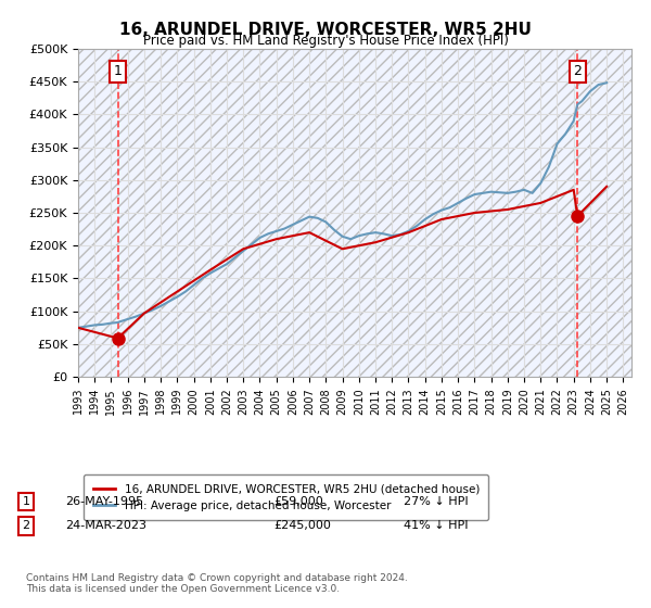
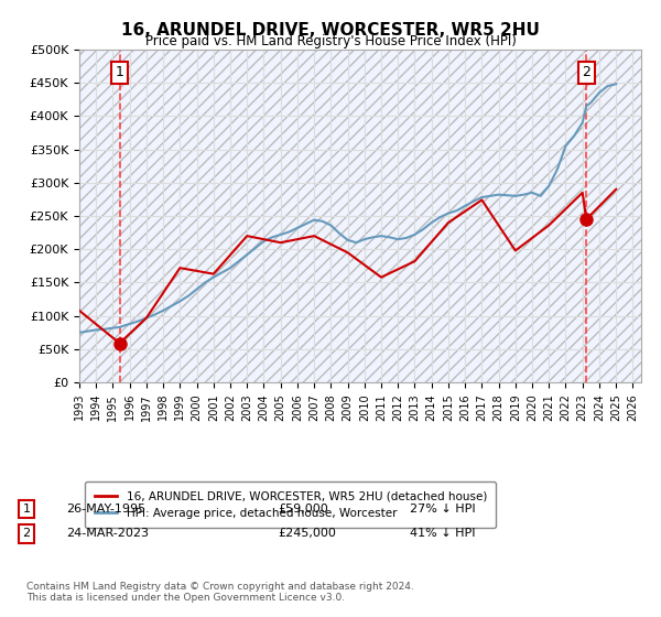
16, ARUNDEL DRIVE, WORCESTER, WR5 2HU (detached house)/1993: £75K -> £108K
16, ARUNDEL DRIVE, WORCESTER, WR5 2HU (detached house)/1999: £130K -> £172K
16, ARUNDEL DRIVE, WORCESTER, WR5 2HU (detached house)/2003: £195K -> £220K
16, ARUNDEL DRIVE, WORCESTER, WR5 2HU (detached house)/2011: £205K -> £158K
16, ARUNDEL DRIVE, WORCESTER, WR5 2HU (detached house)/2013: £220K -> £182K
16, ARUNDEL DRIVE, WORCESTER, WR5 2HU (detached house)/2017: £250K -> £274K
16, ARUNDEL DRIVE, WORCESTER, WR5 2HU (detached house)/2019: £255K -> £198K
16, ARUNDEL DRIVE, WORCESTER, WR5 2HU (detached house)/2021: £265K -> £236K
